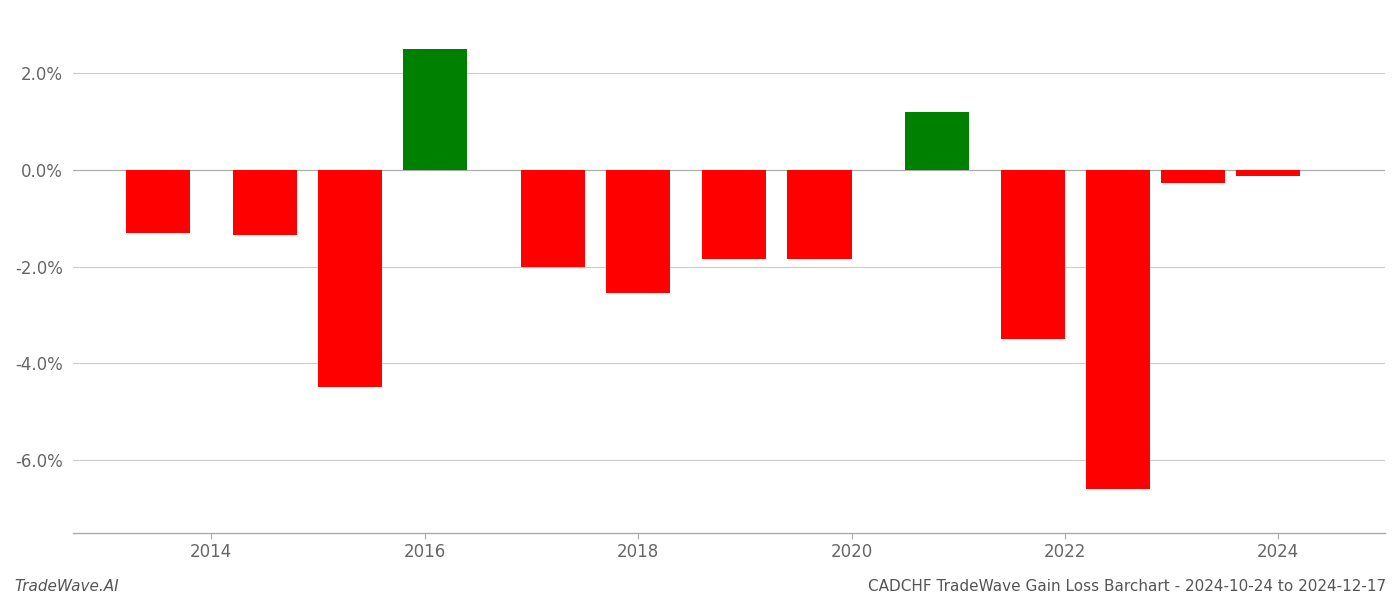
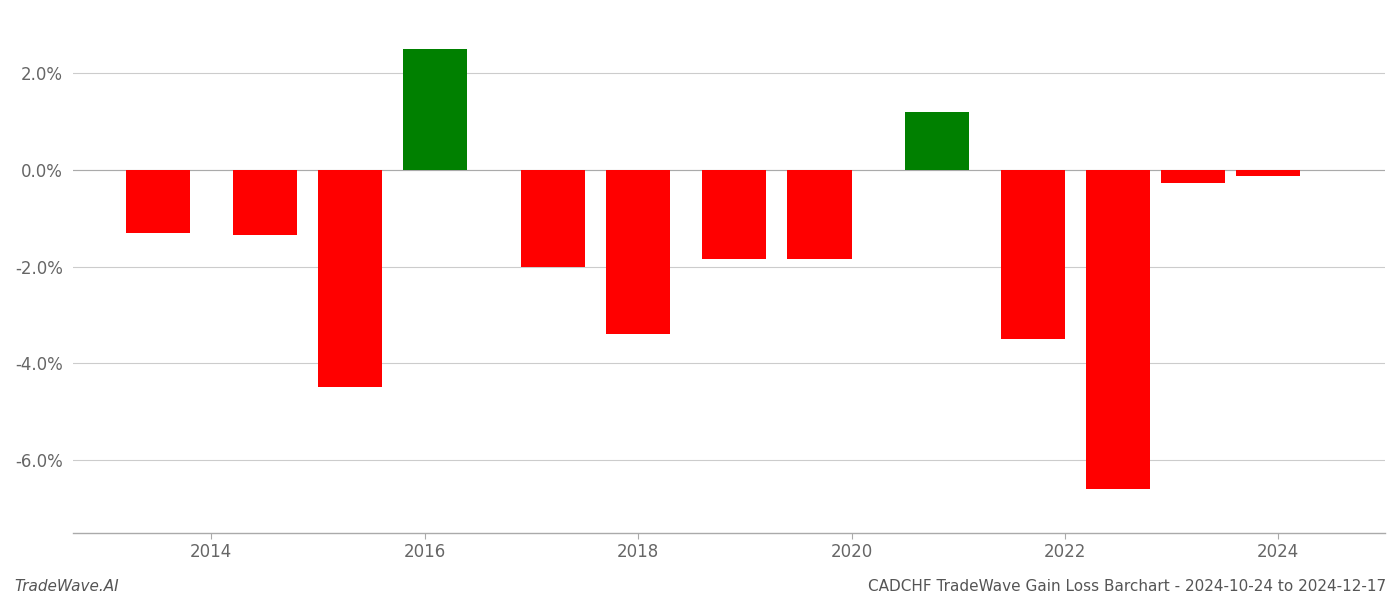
2018: -2.55% -> -3.40%
